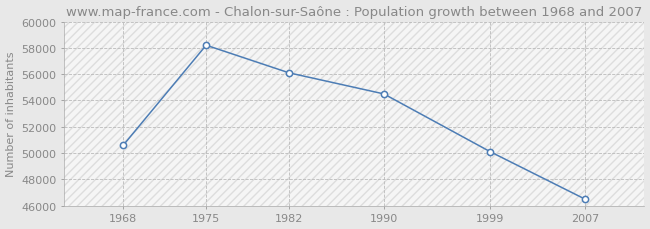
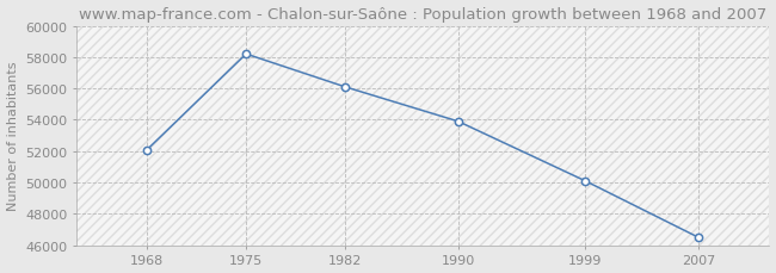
1968: 50600 -> 52100
1990: 54500 -> 53900
